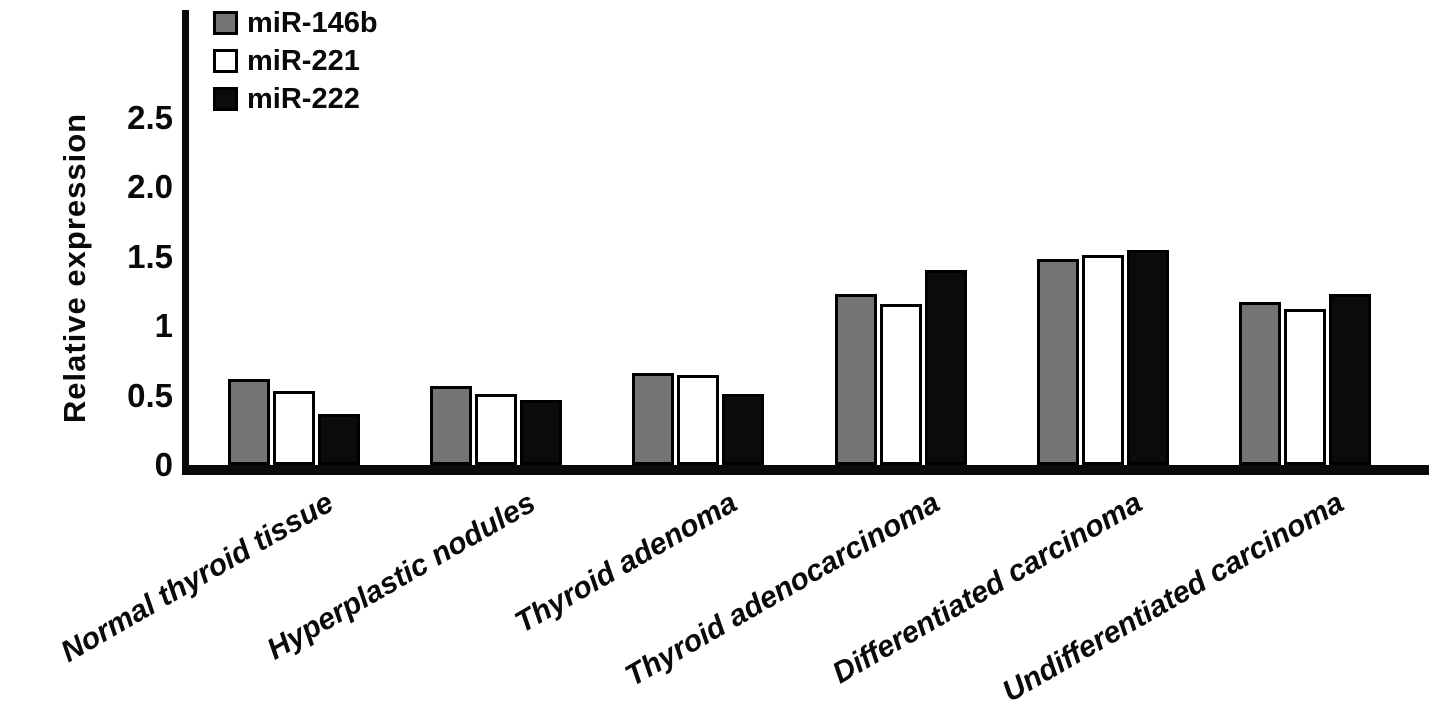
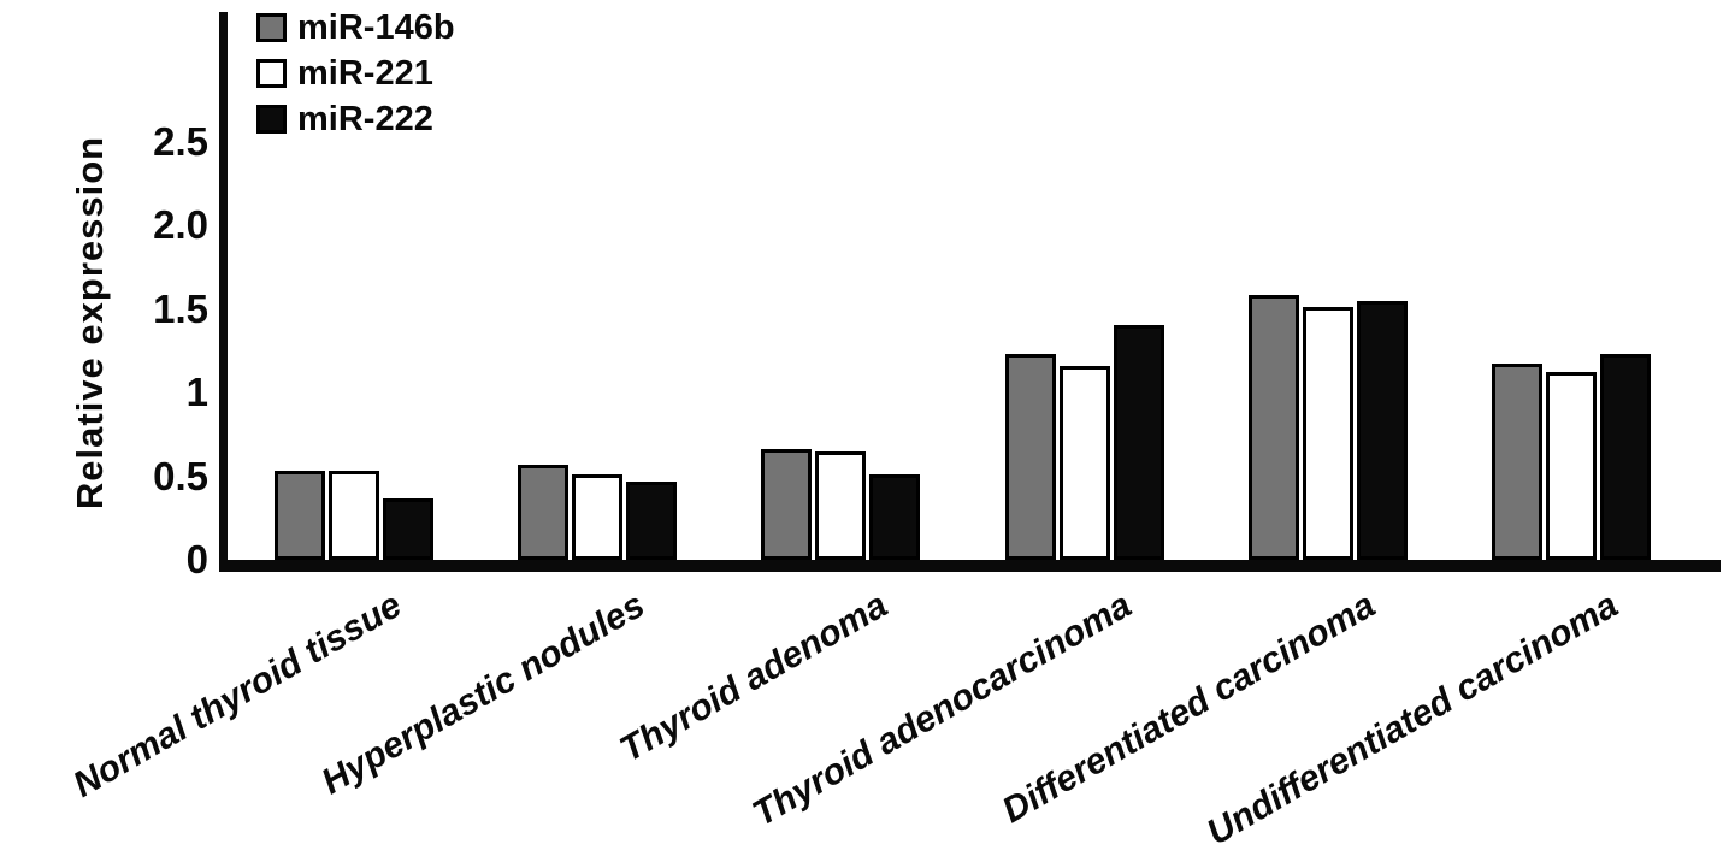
miR-146b/Normal thyroid tissue: 0.62 -> 0.53
miR-146b/Differentiated carcinoma: 1.48 -> 1.58
